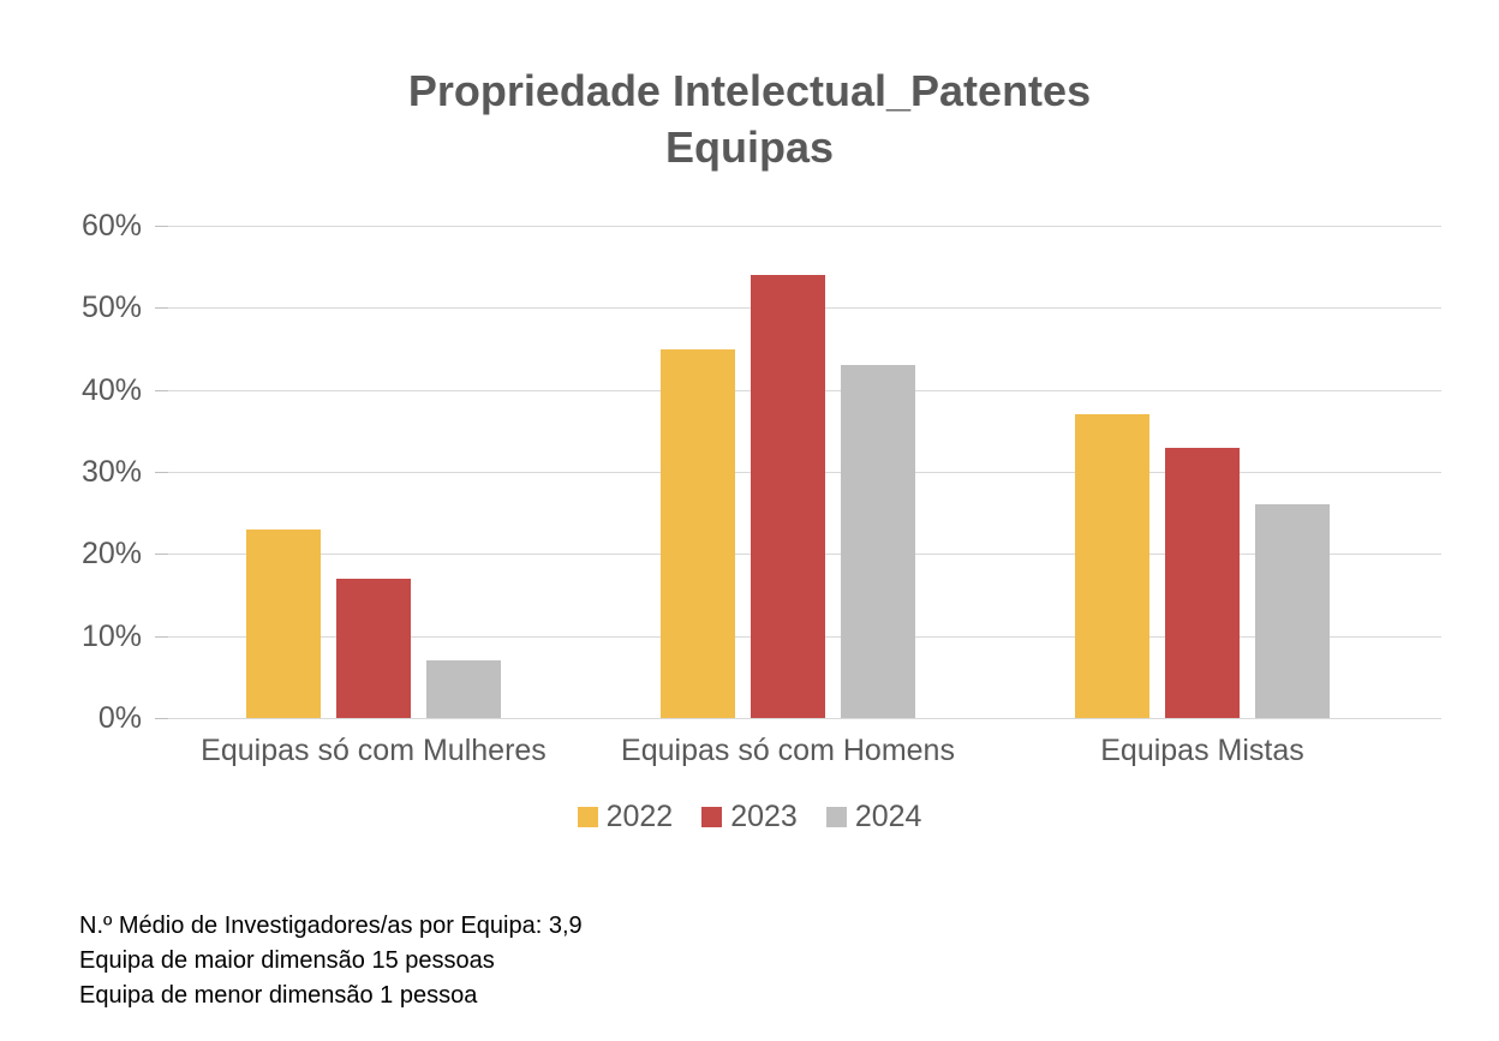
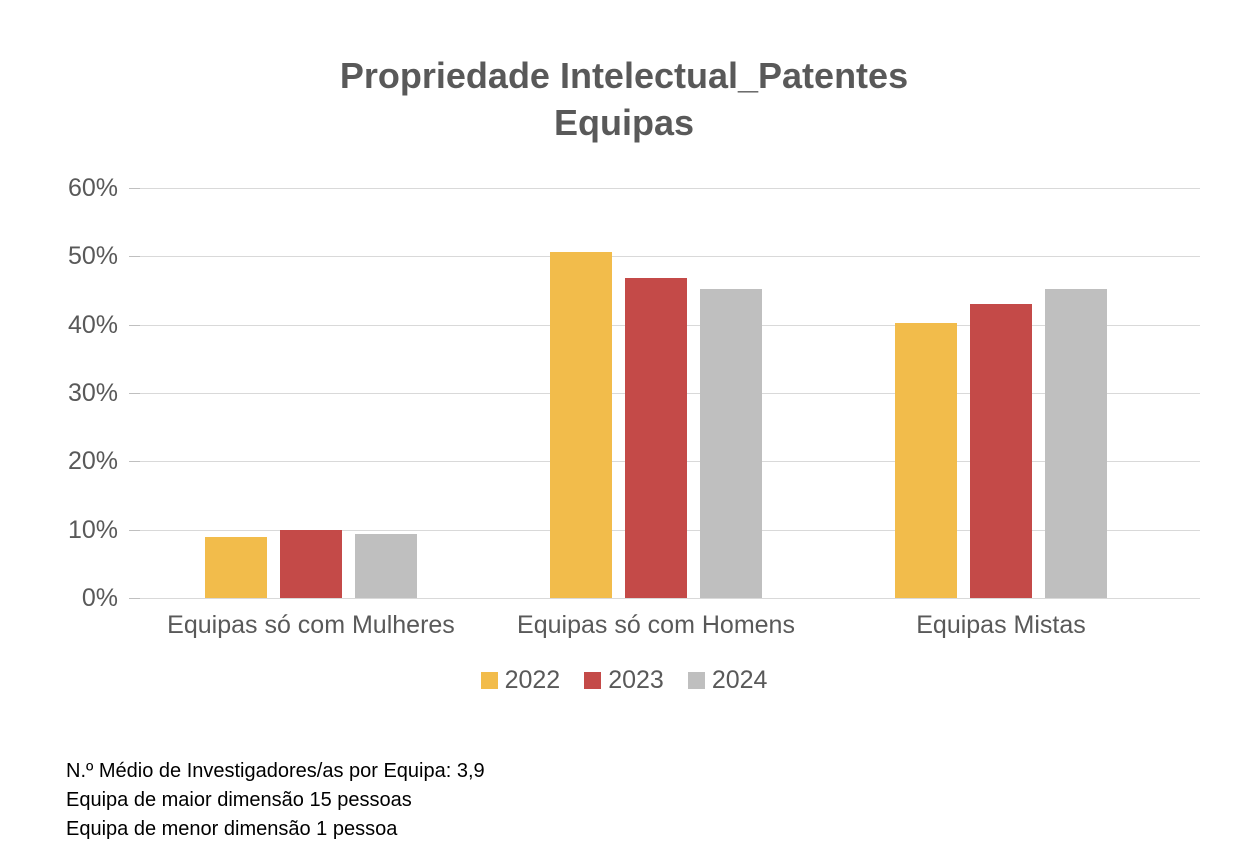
2022/Equipas só com Mulheres: 23% -> 9%
2023/Equipas só com Mulheres: 17% -> 10%
2024/Equipas só com Mulheres: 7% -> 9%
2022/Equipas só com Homens: 45% -> 51%
2023/Equipas só com Homens: 54% -> 47%
2024/Equipas só com Homens: 43% -> 45%
2022/Equipas Mistas: 37% -> 40%
2023/Equipas Mistas: 33% -> 43%
2024/Equipas Mistas: 26% -> 45%
